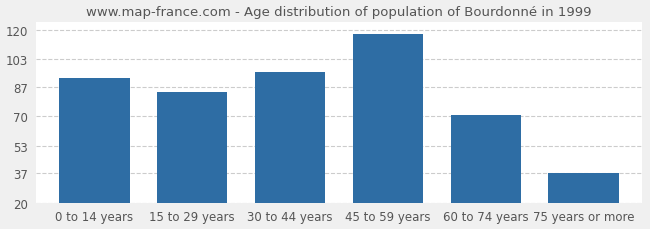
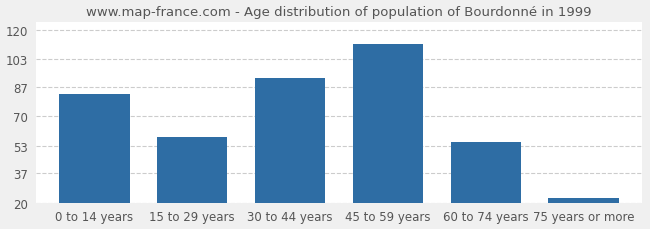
0 to 14 years: 92 -> 83
15 to 29 years: 84 -> 58
30 to 44 years: 96 -> 92
45 to 59 years: 118 -> 112
60 to 74 years: 71 -> 55
75 years or more: 37 -> 23
